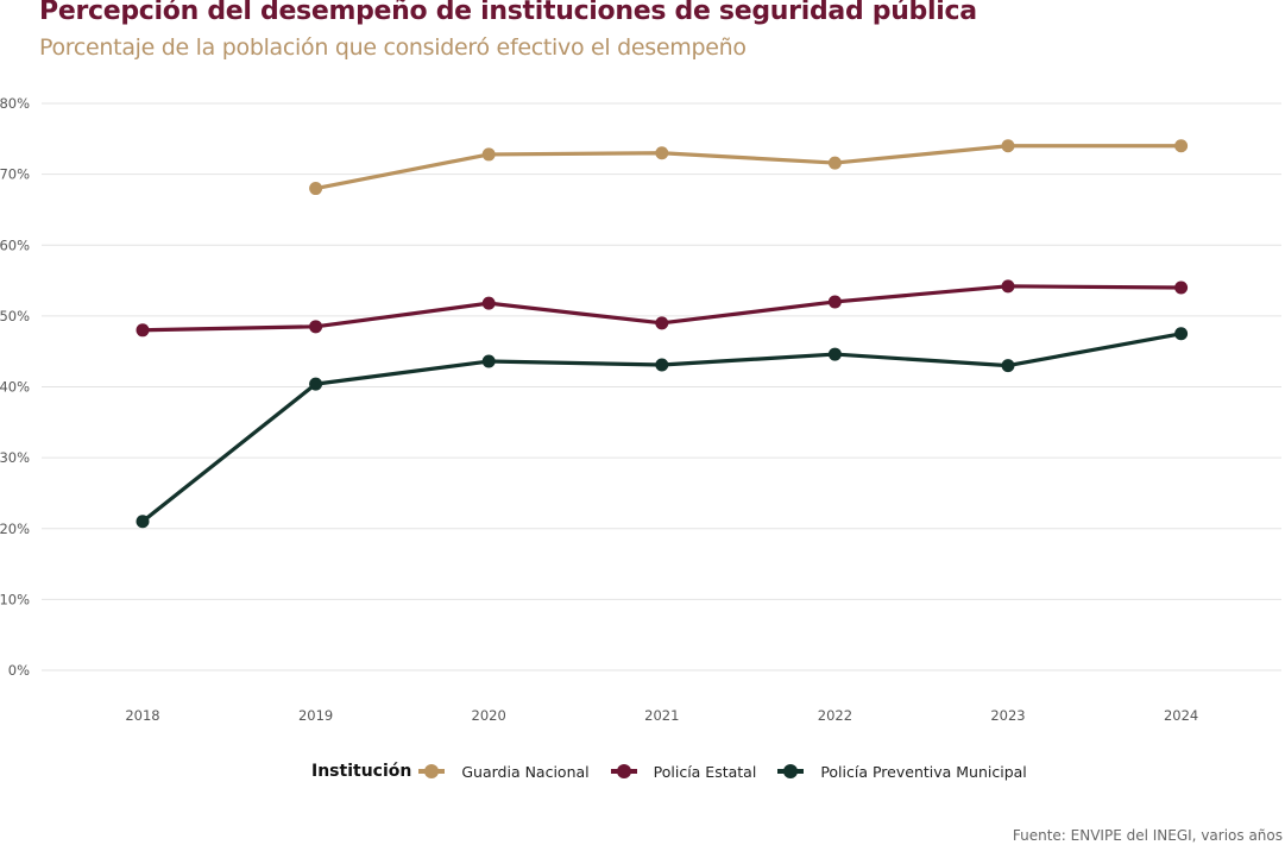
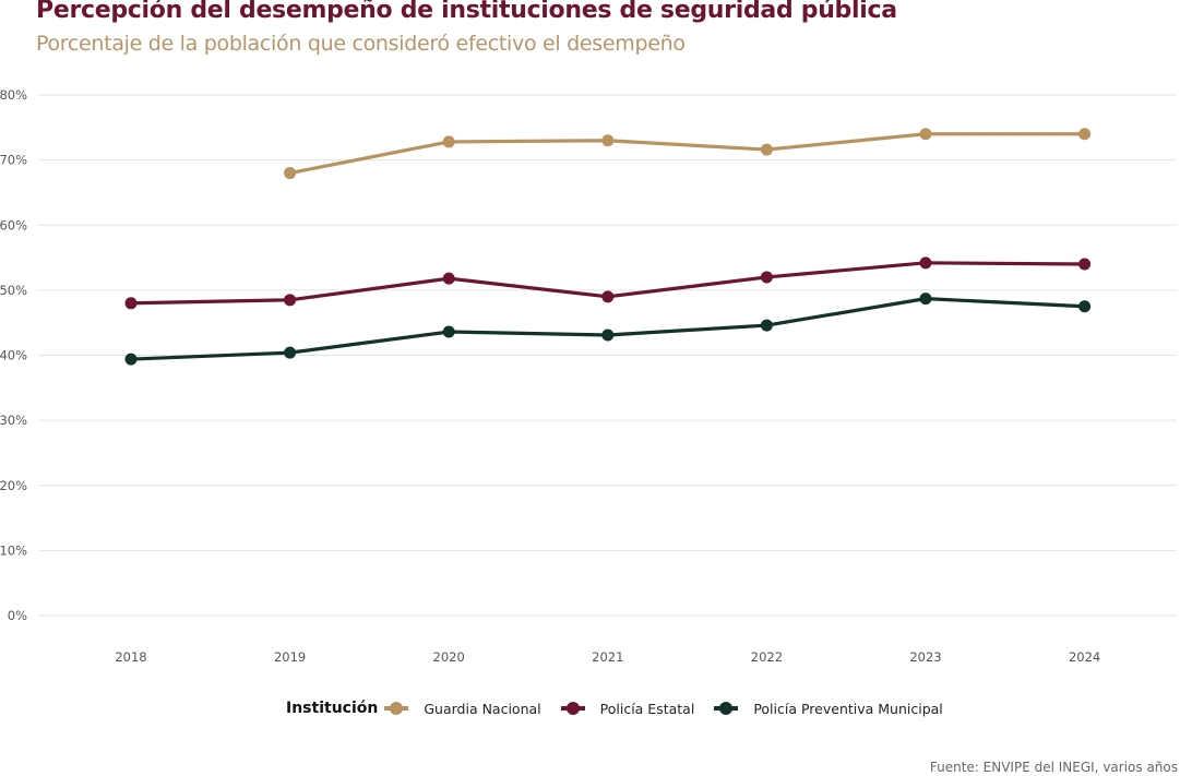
Policía Preventiva Municipal/2018: 21% -> 39%
Policía Preventiva Municipal/2023: 43% -> 49%
